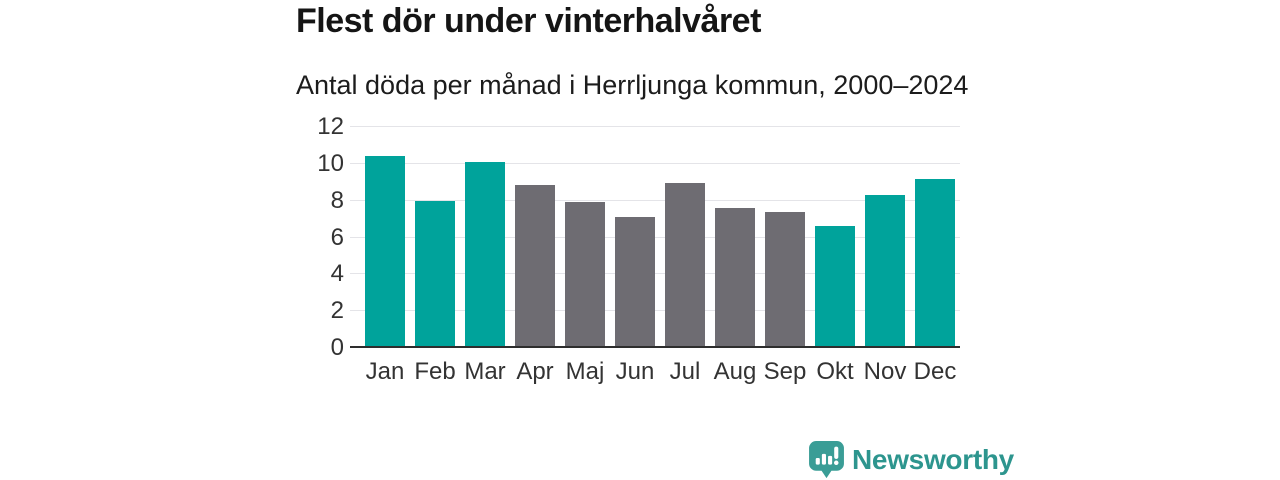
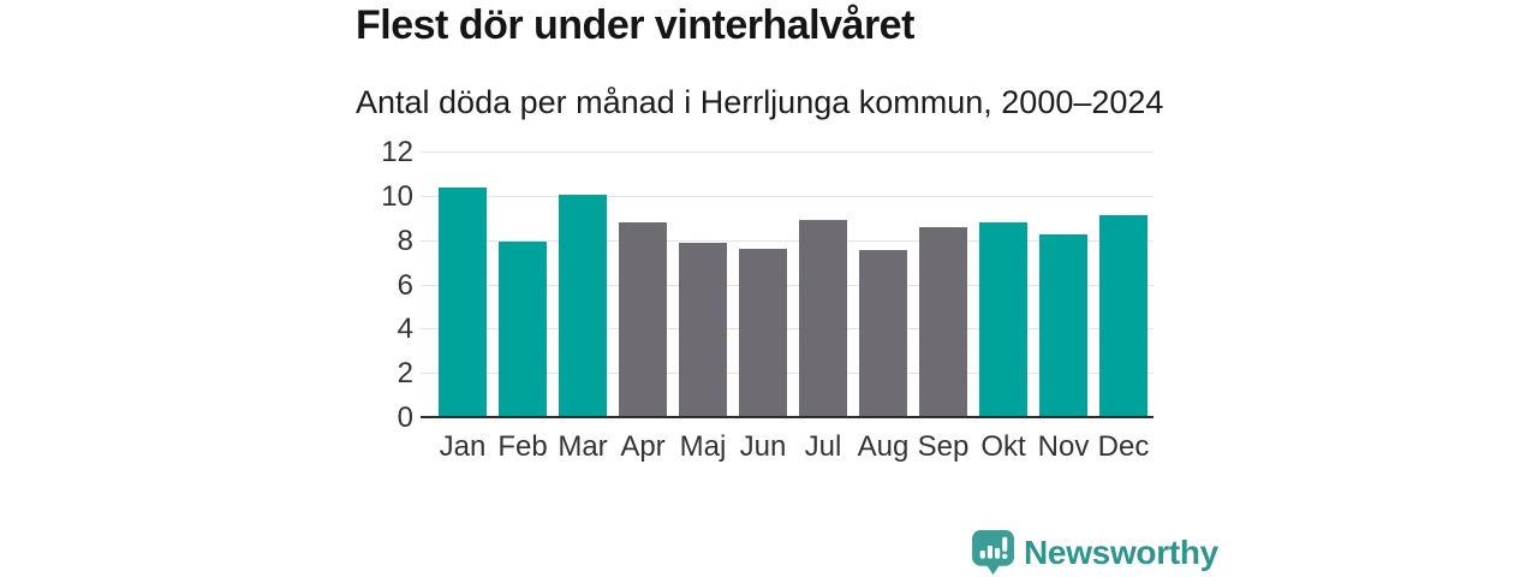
Jun: 7.0 -> 7.5
Sep: 7.3 -> 8.6
Okt: 6.5 -> 8.8
